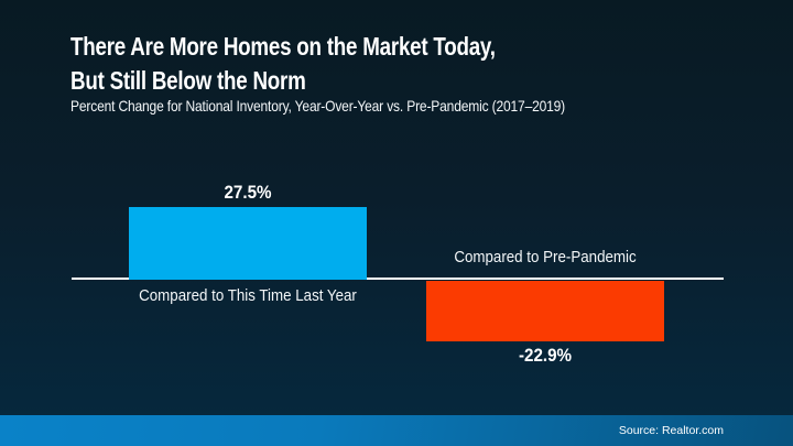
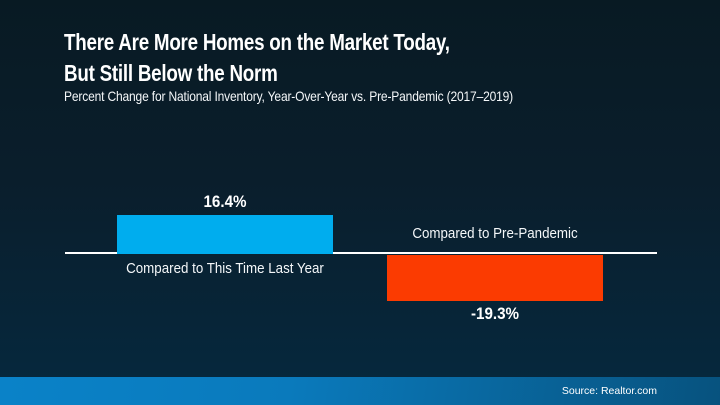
Compared to This Time Last Year: 27.5% -> 16.4%
Compared to Pre-Pandemic: -22.9% -> -19.3%
